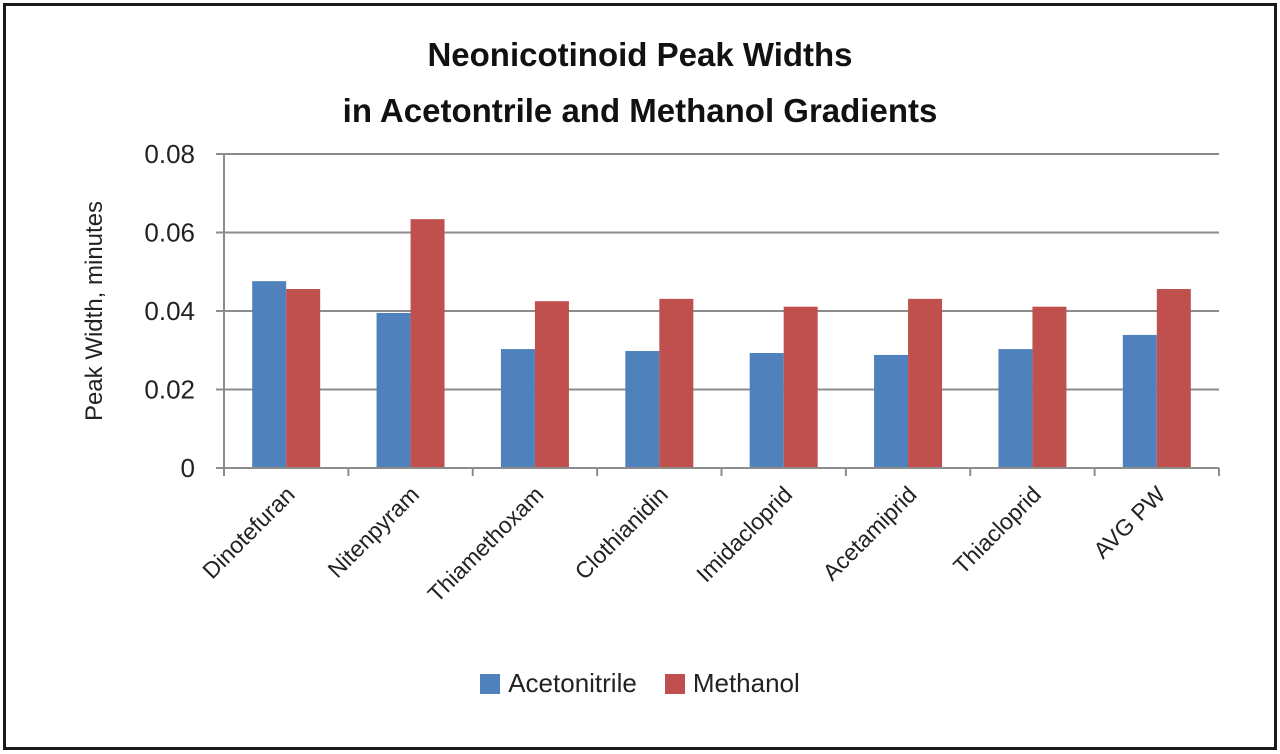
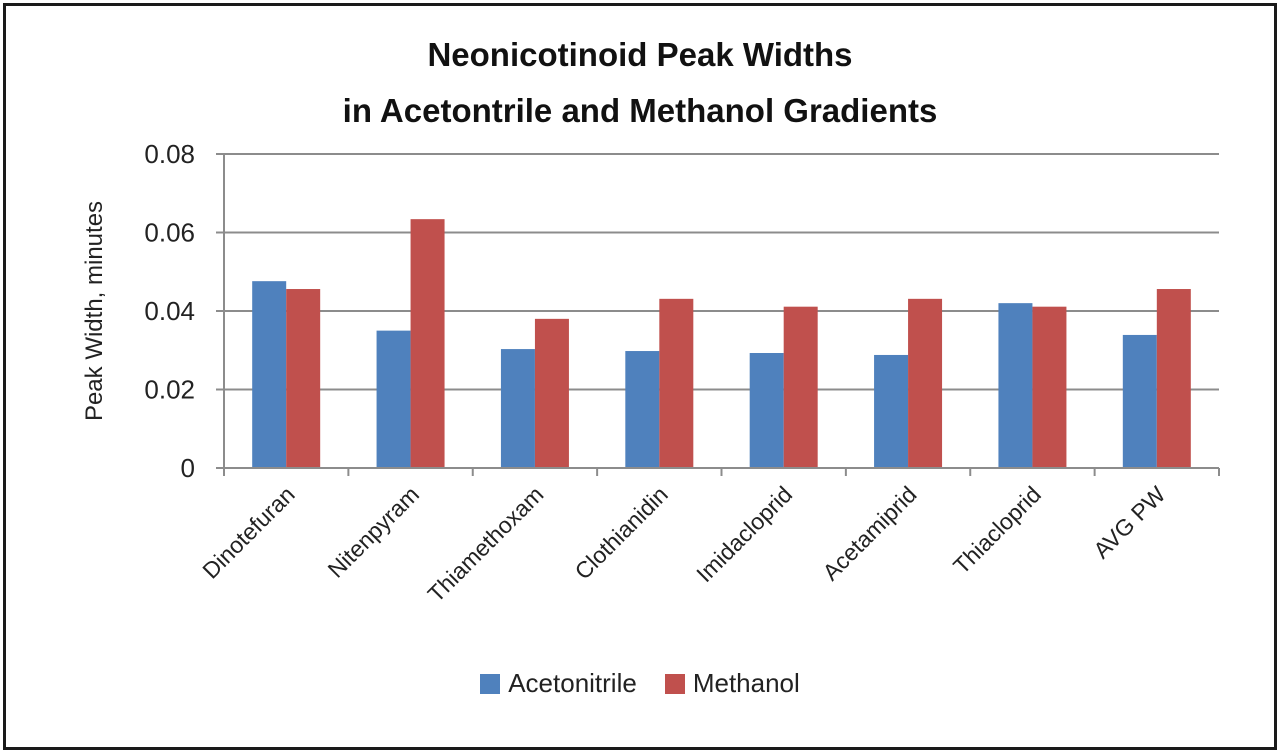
Acetonitrile/Nitenpyram: 0.040 -> 0.035
Methanol/Thiamethoxam: 0.043 -> 0.038
Acetonitrile/Thiacloprid: 0.030 -> 0.042
